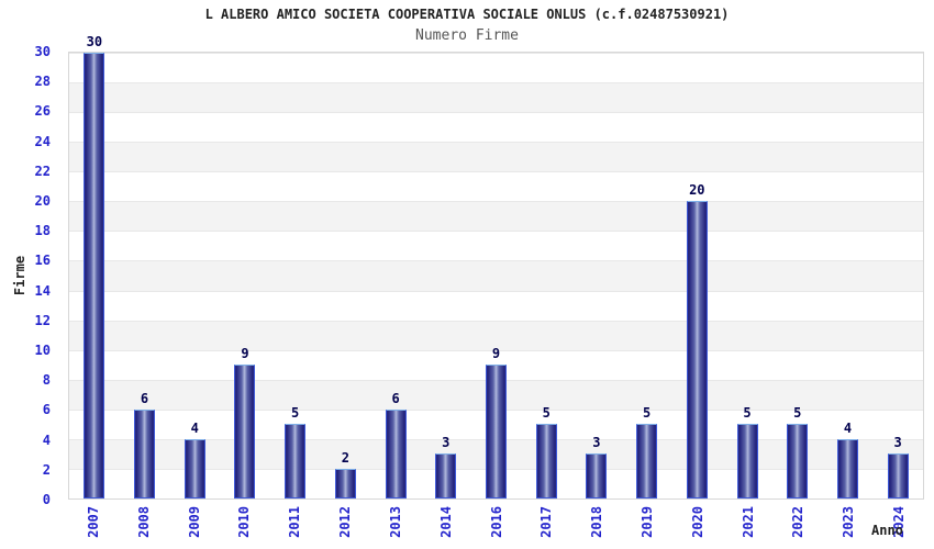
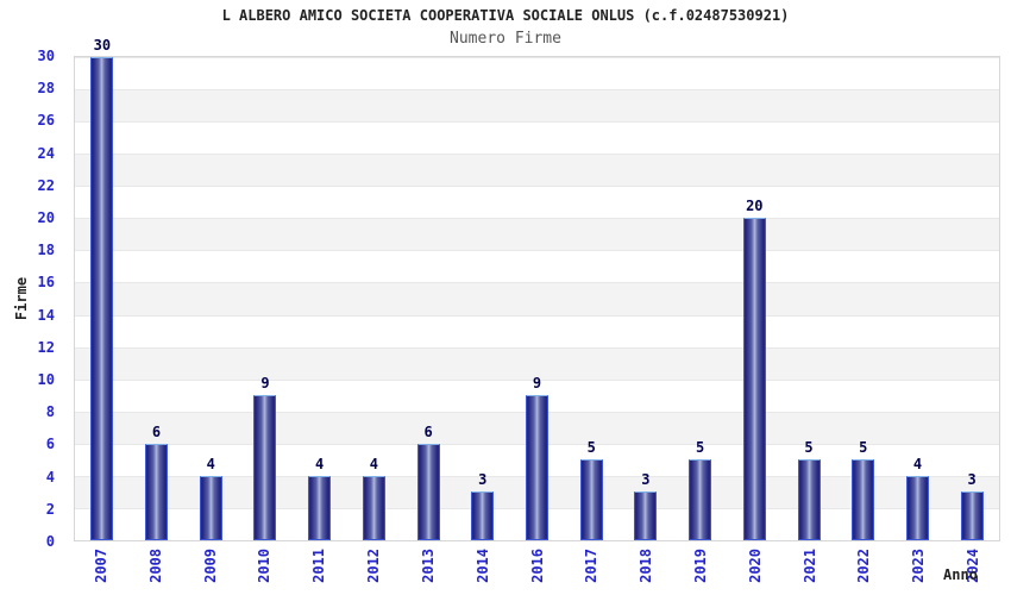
2011: 5 -> 4
2012: 2 -> 4
